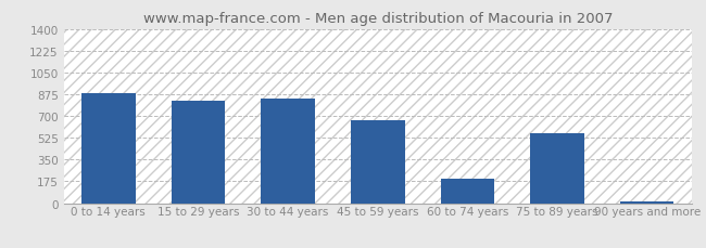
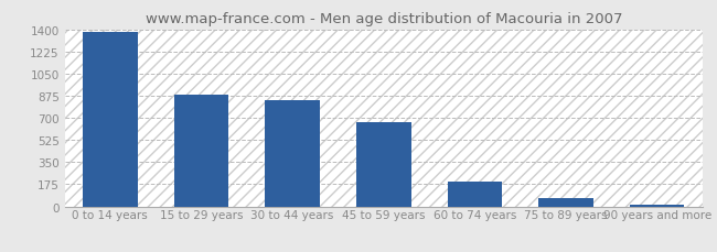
0 to 14 years: 880 -> 1380
15 to 29 years: 820 -> 880
75 to 89 years: 560 -> 60
